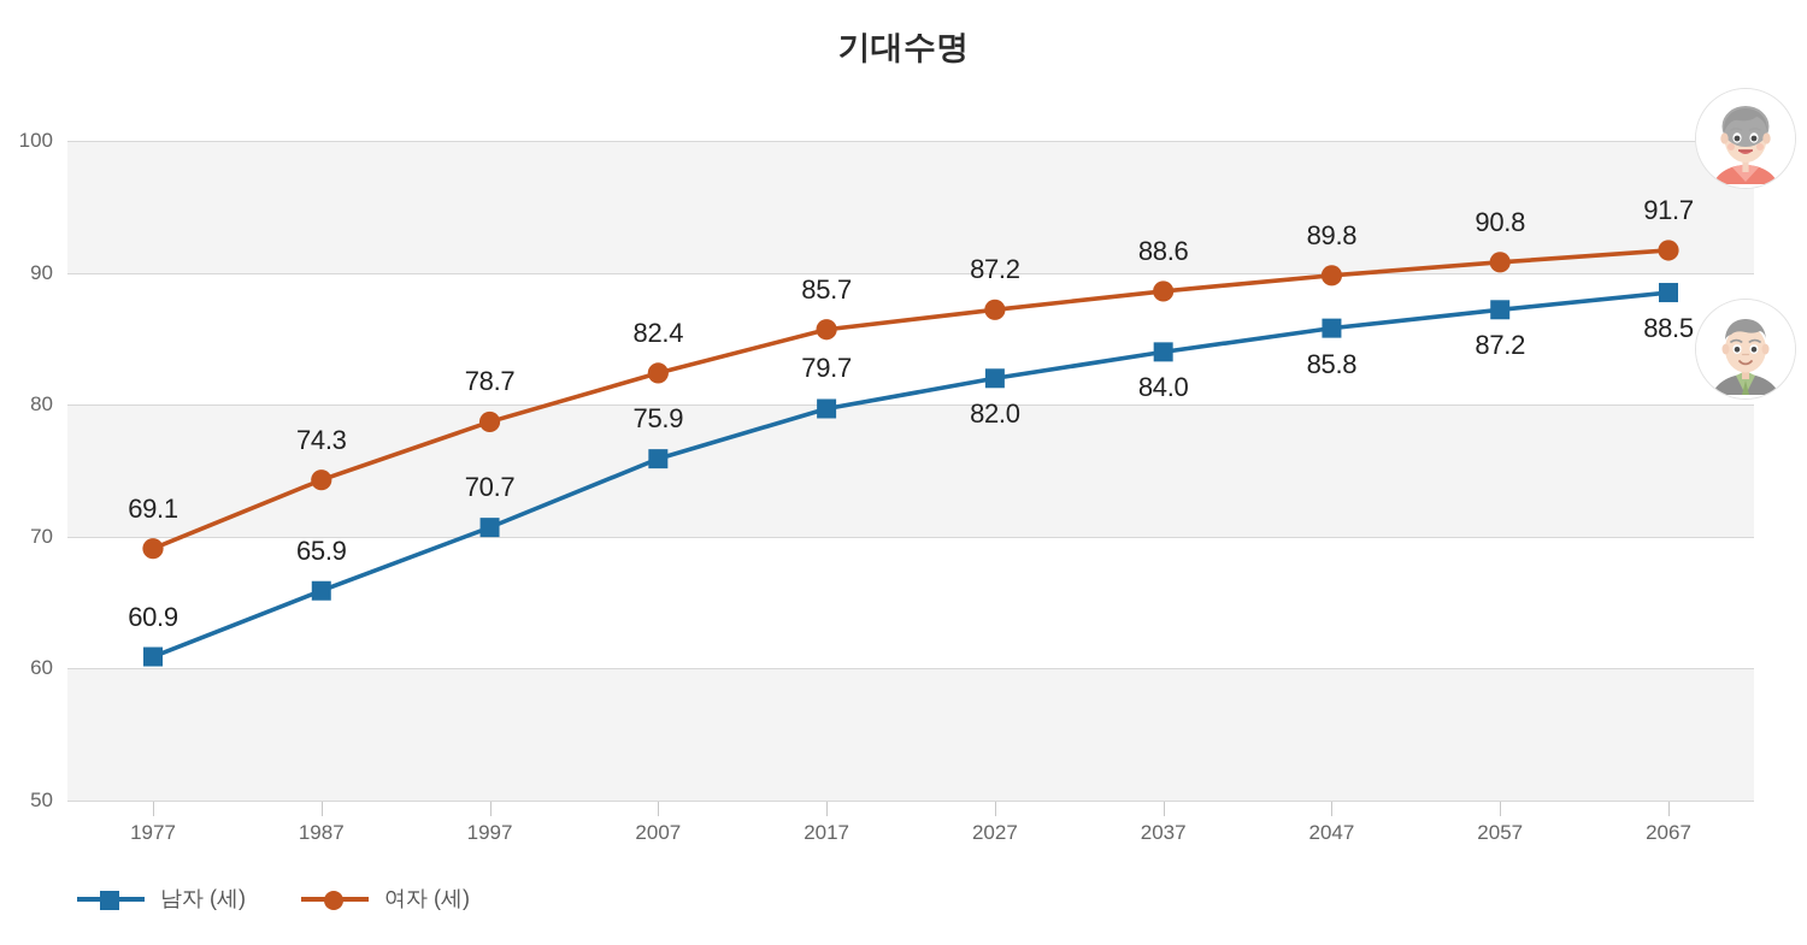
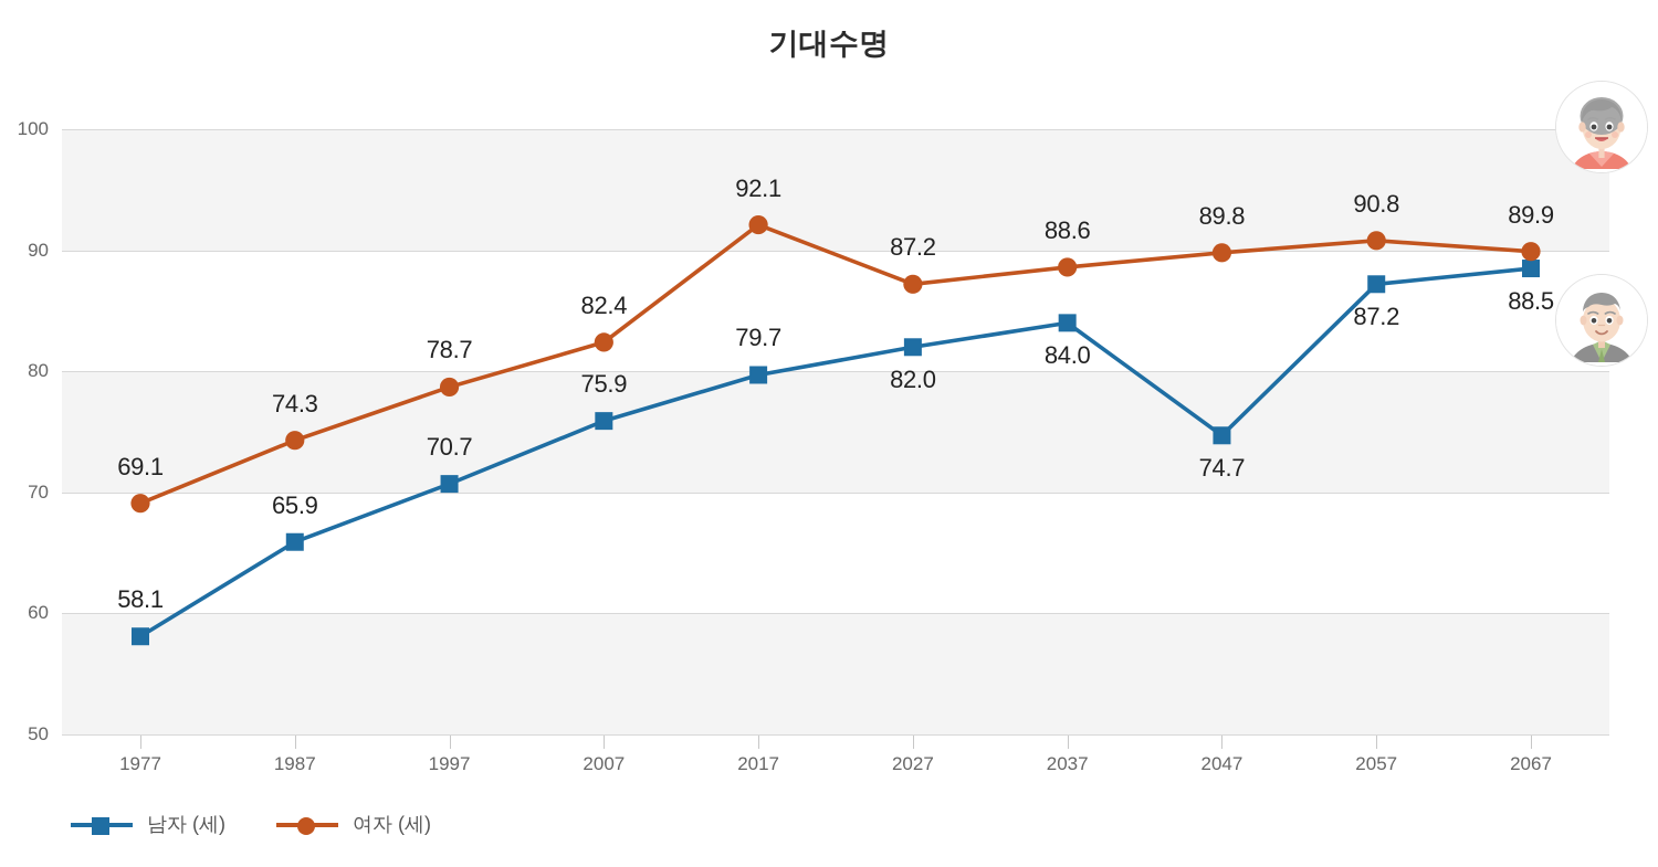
남자 (세)/1977: 60.9 -> 58.1
여자 (세)/2017: 85.7 -> 92.1
남자 (세)/2047: 85.8 -> 74.7
여자 (세)/2067: 91.7 -> 89.9
